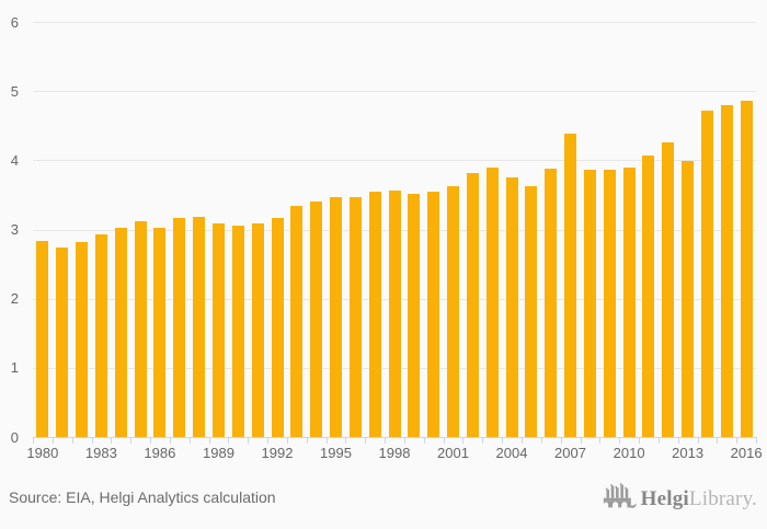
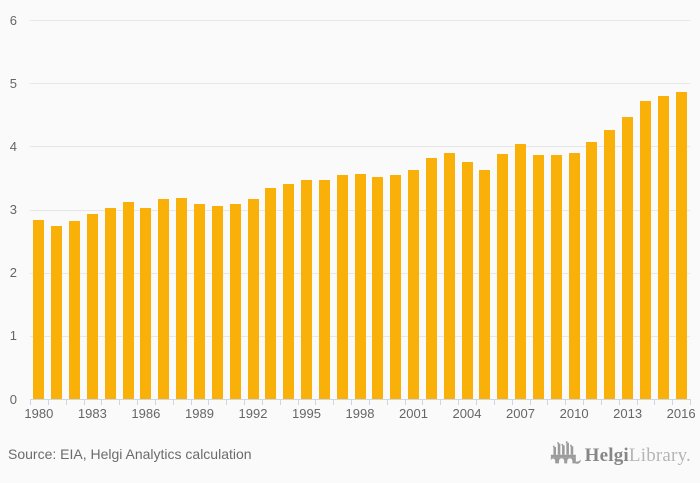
2007: 4.4 -> 4.0
2013: 4.0 -> 4.5
